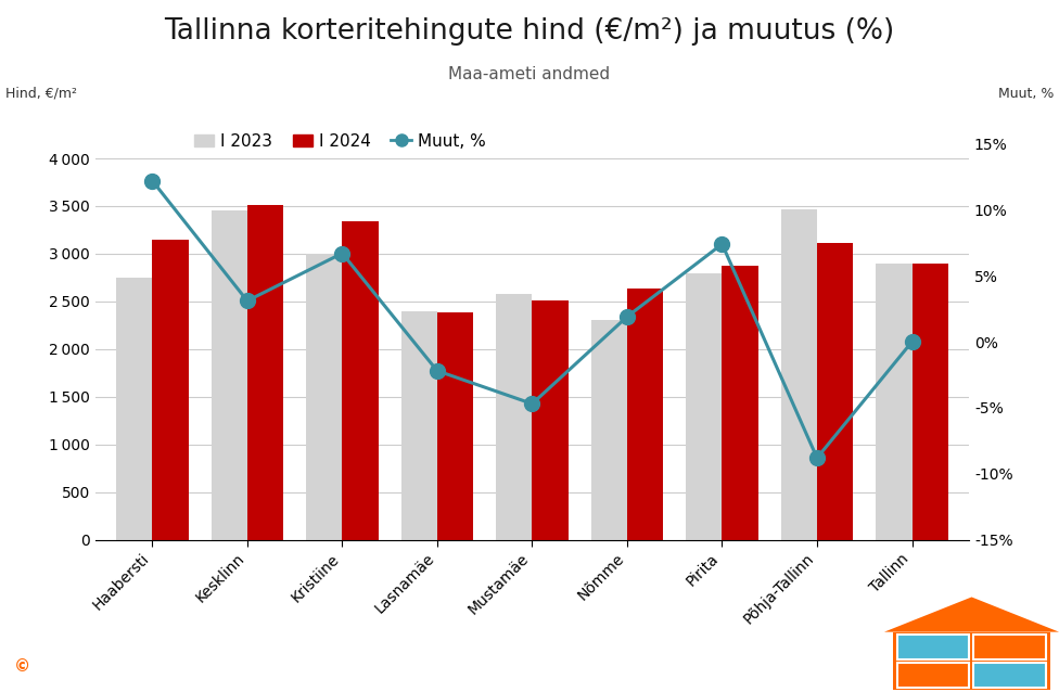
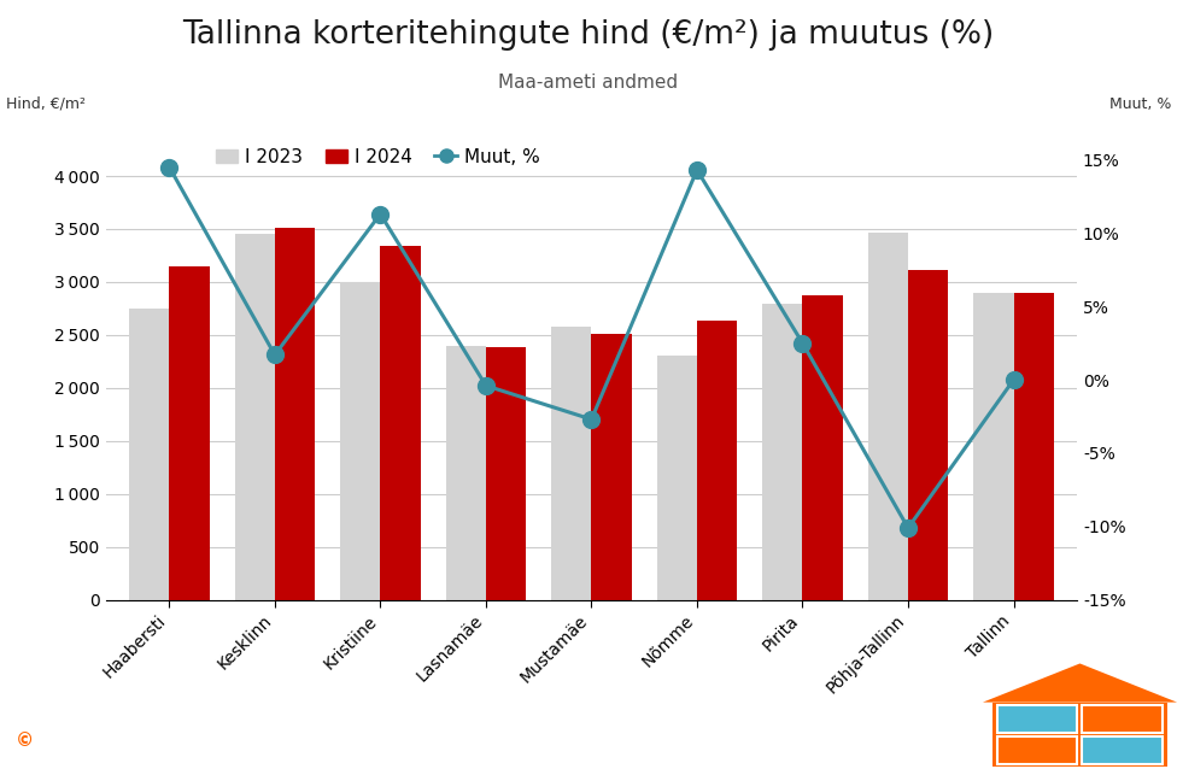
Muut, %/Haabersti: 12.2% -> 14.5%
Muut, %/Kesklinn: 3.1% -> 1.7%
Muut, %/Kristiine: 6.7% -> 11.3%
Muut, %/Lasnamäe: -2.2% -> -0.4%
Muut, %/Mustamäe: -4.7% -> -2.7%
Muut, %/Nõmme: 1.9% -> 14.3%
Muut, %/Pirita: 7.4% -> 2.5%
Muut, %/Põhja-Tallinn: -8.8% -> -10.1%
